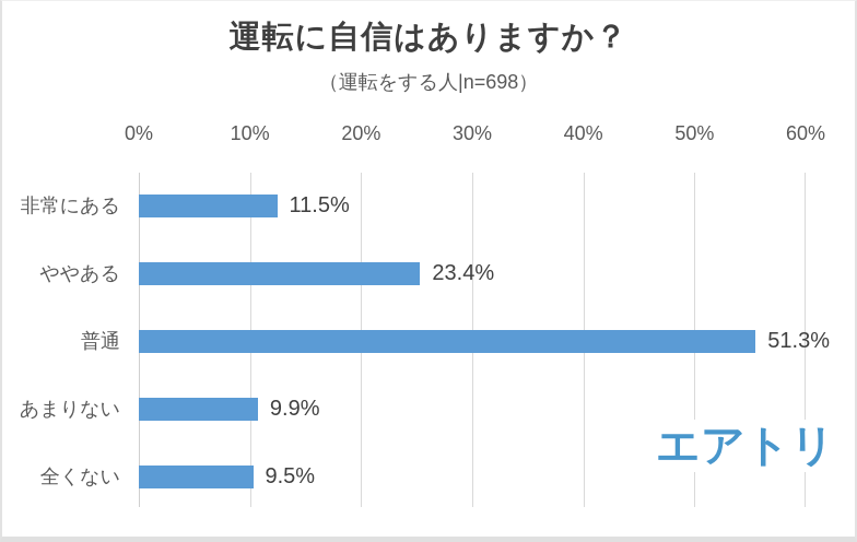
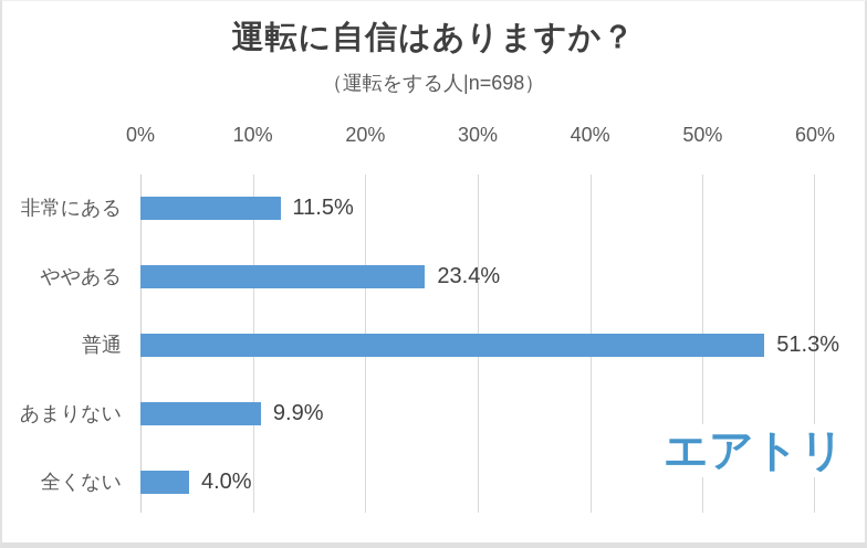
全くない: 9.5% -> 4.0%
